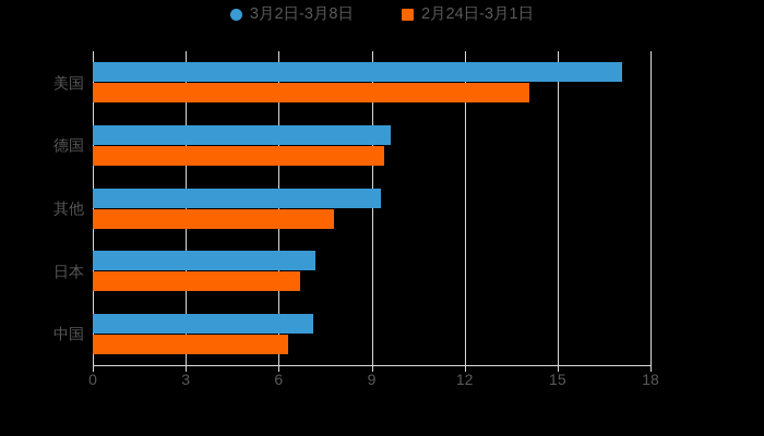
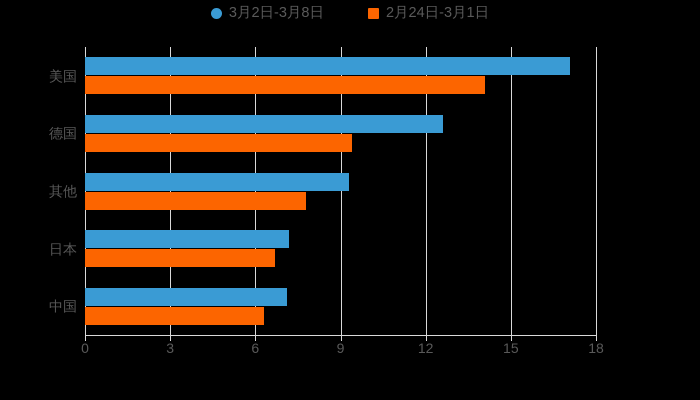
3月2日-3月8日/德国: 9.6 -> 12.6
